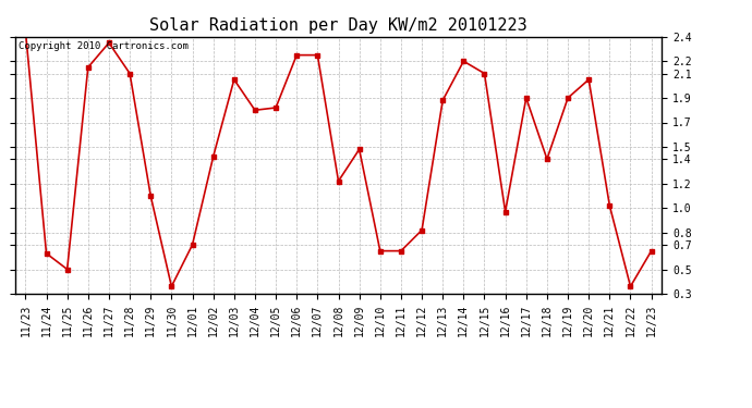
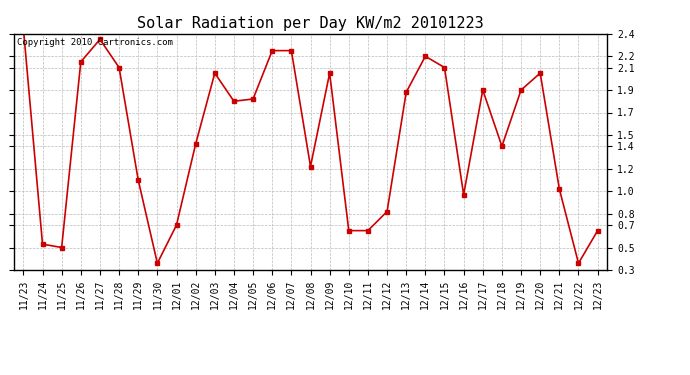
11/24: 0.63 -> 0.53
12/09: 1.48 -> 2.05
